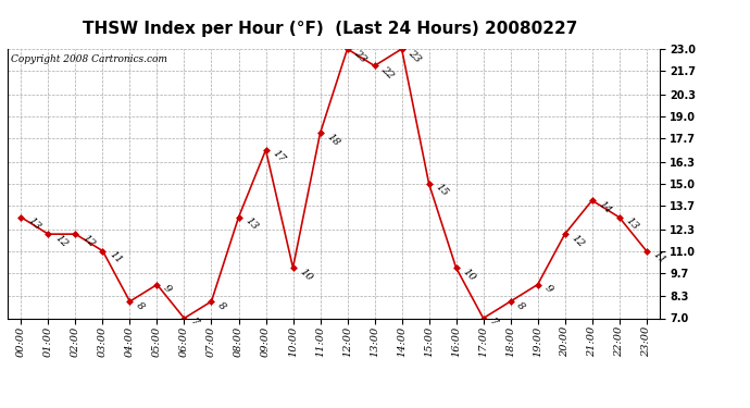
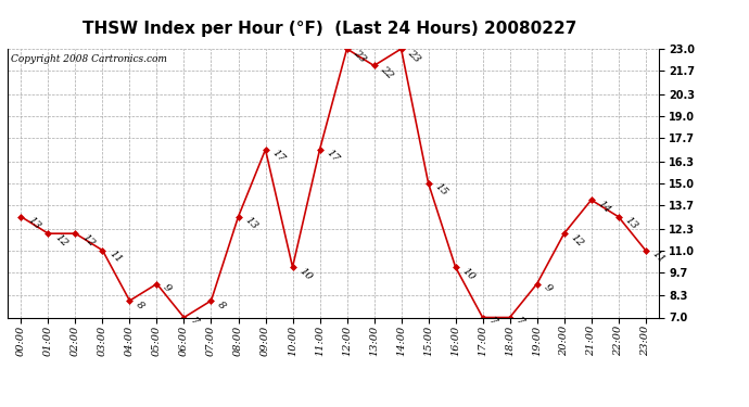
11:00: 18 -> 17
18:00: 8 -> 7
